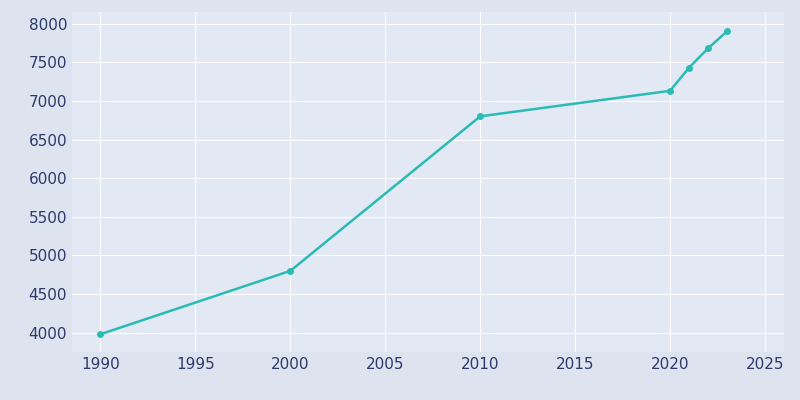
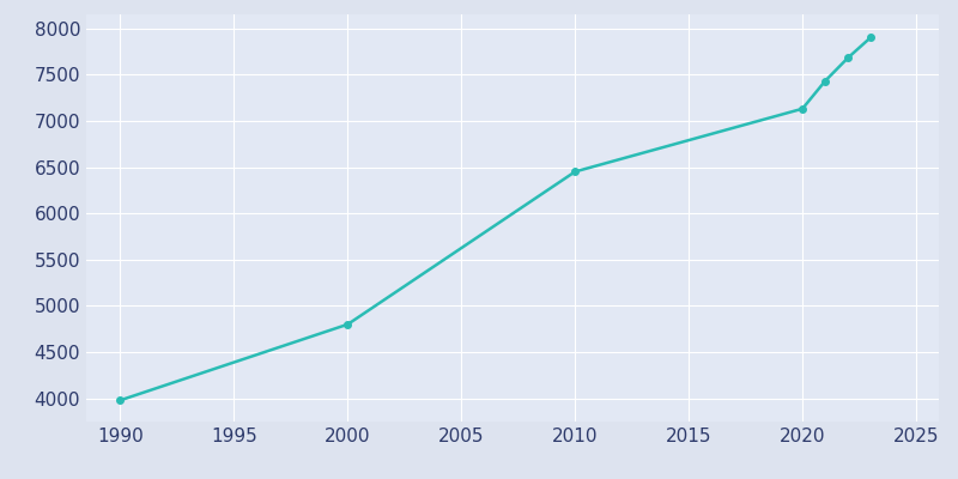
2010: 6800 -> 6450
